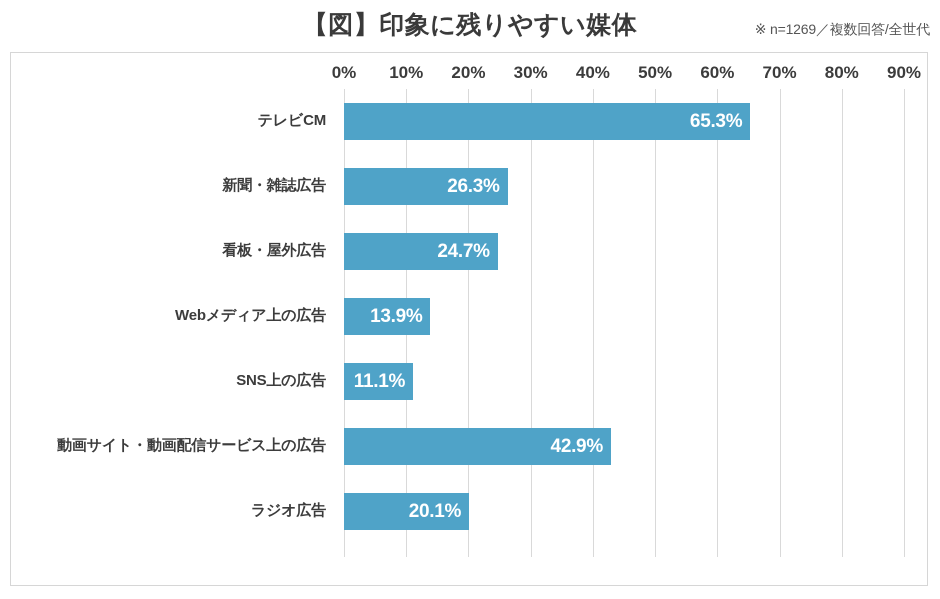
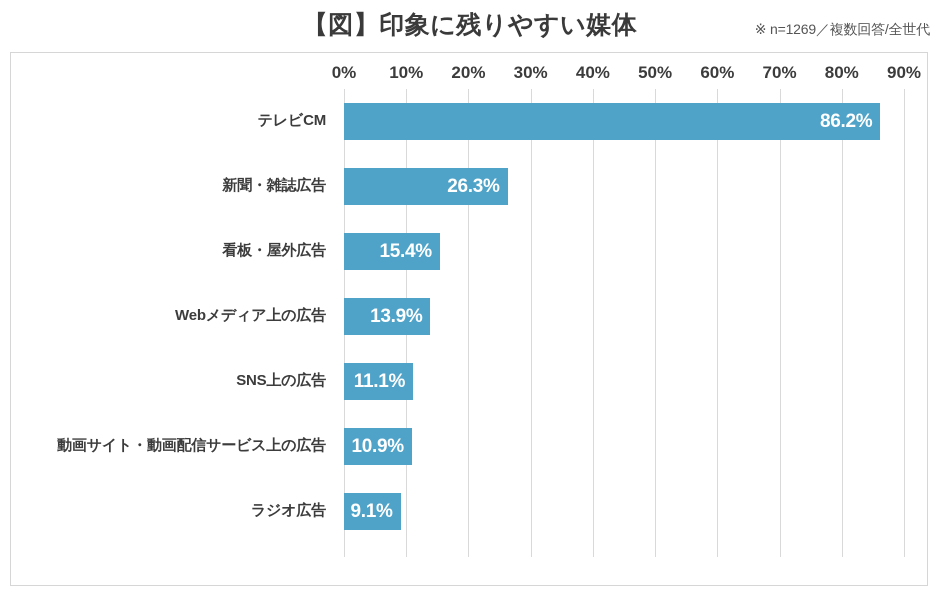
テレビCM: 65.3% -> 86.2%
看板・屋外広告: 24.7% -> 15.4%
動画サイト・動画配信サービス上の広告: 42.9% -> 10.9%
ラジオ広告: 20.1% -> 9.1%
